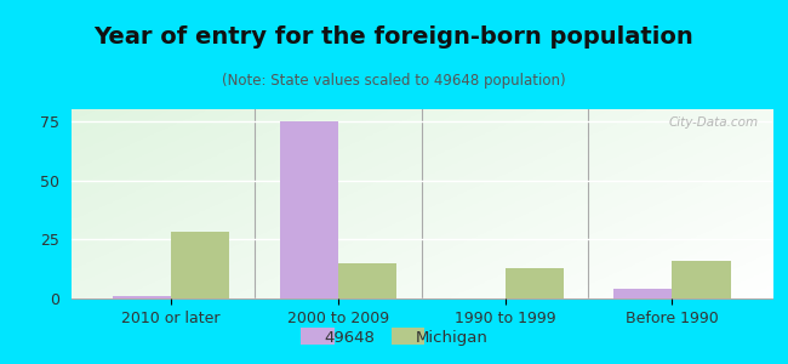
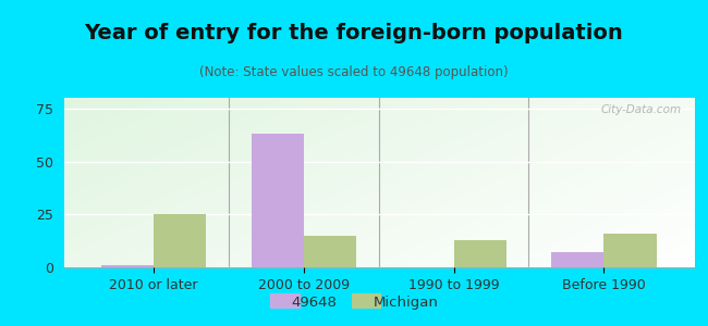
Michigan/2010 or later: 28 -> 25
49648/2000 to 2009: 75 -> 63
49648/Before 1990: 4 -> 7
